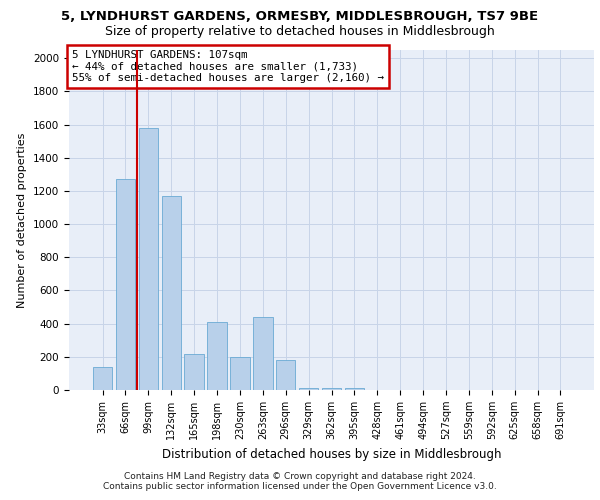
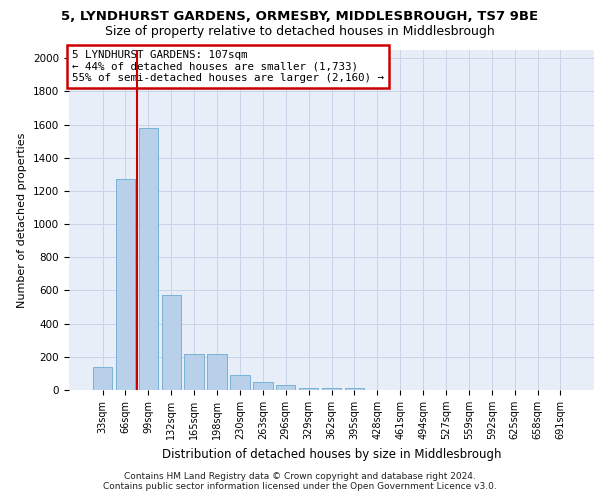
132sqm: 1170 -> 570
198sqm: 410 -> 220
230sqm: 200 -> 90
263sqm: 440 -> 50
296sqm: 180 -> 30
